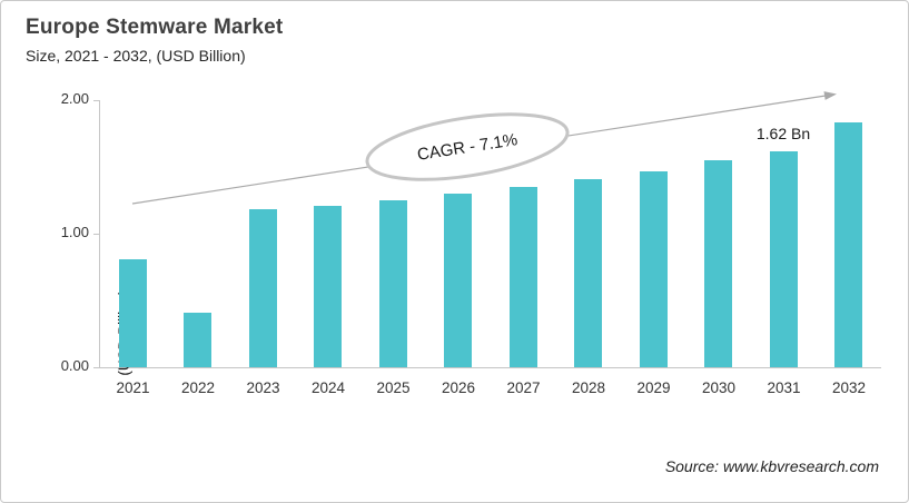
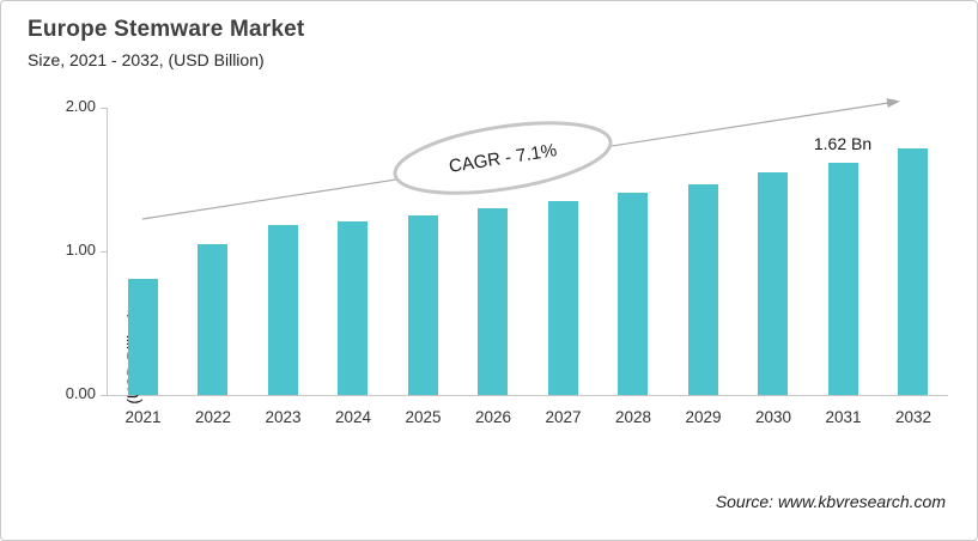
2022: 0.41 -> 1.05
2032: 1.83 -> 1.72
